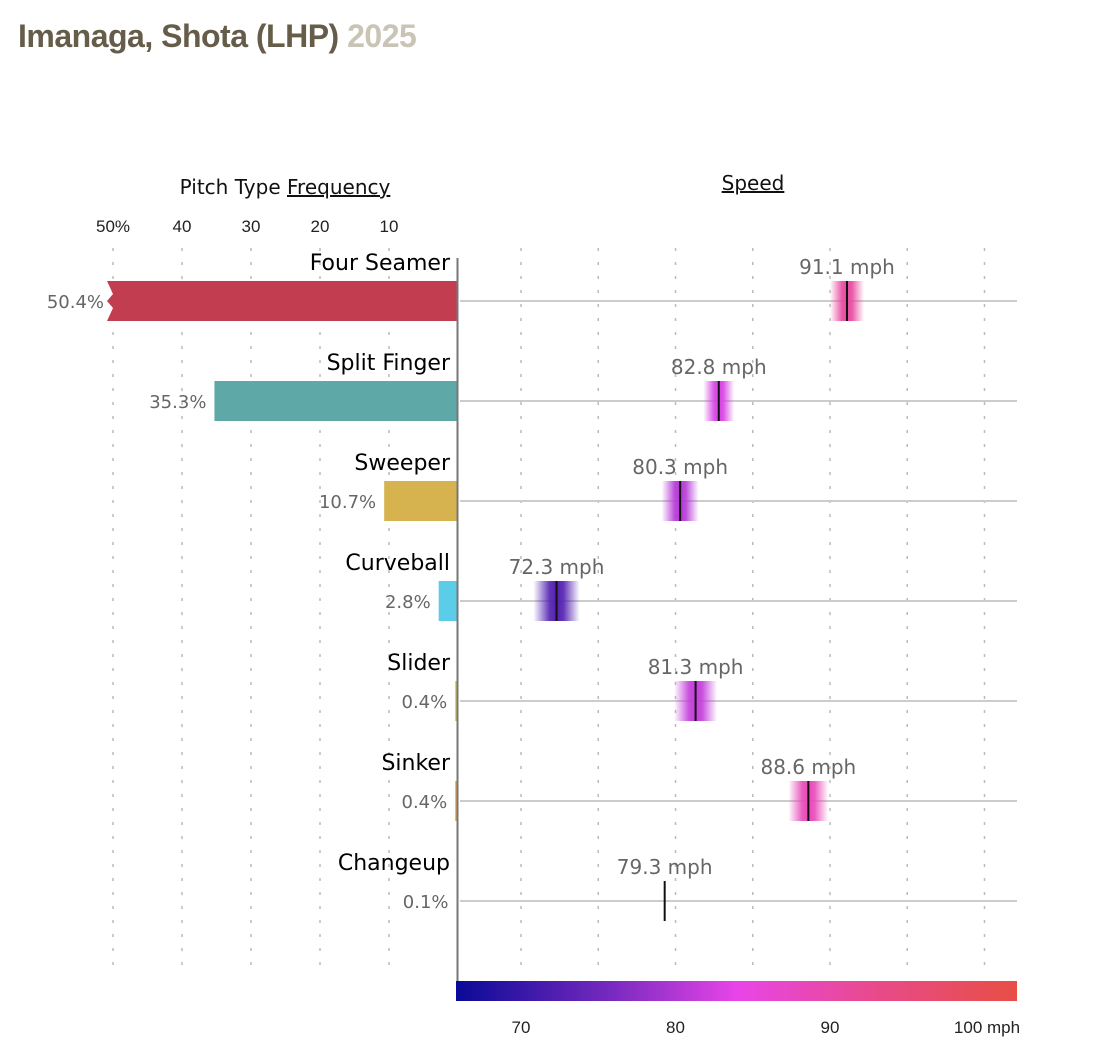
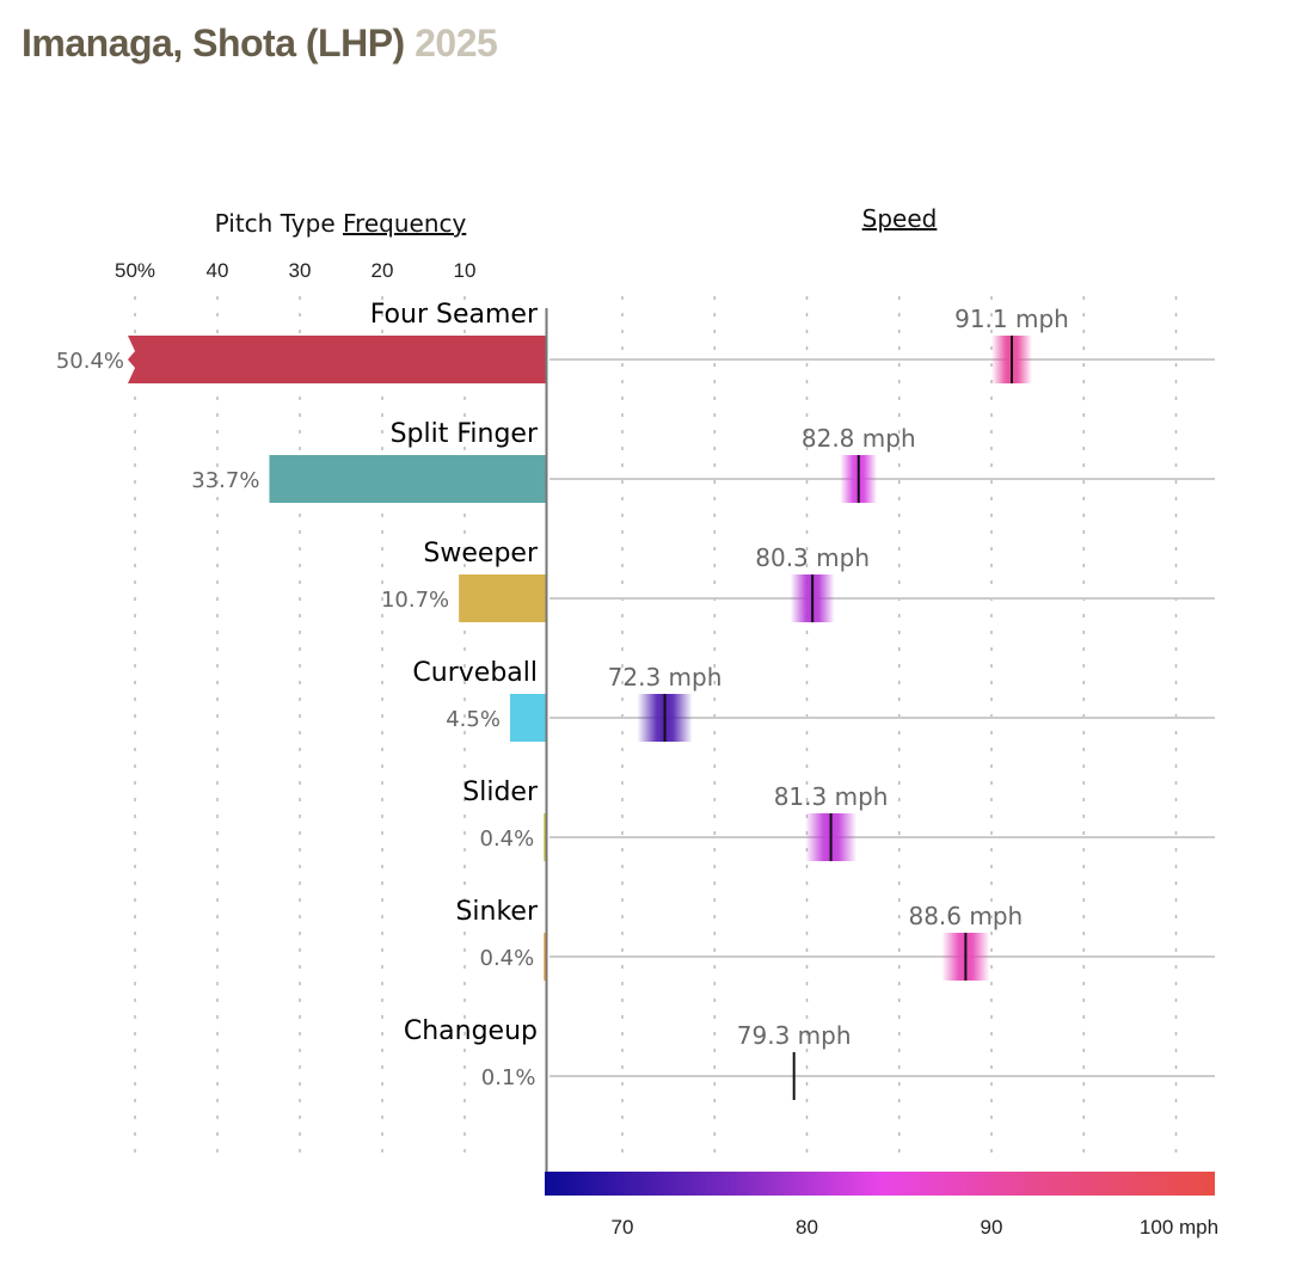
Pitch Type Frequency/Split Finger: 35.3% -> 33.7%
Pitch Type Frequency/Curveball: 2.8% -> 4.5%
